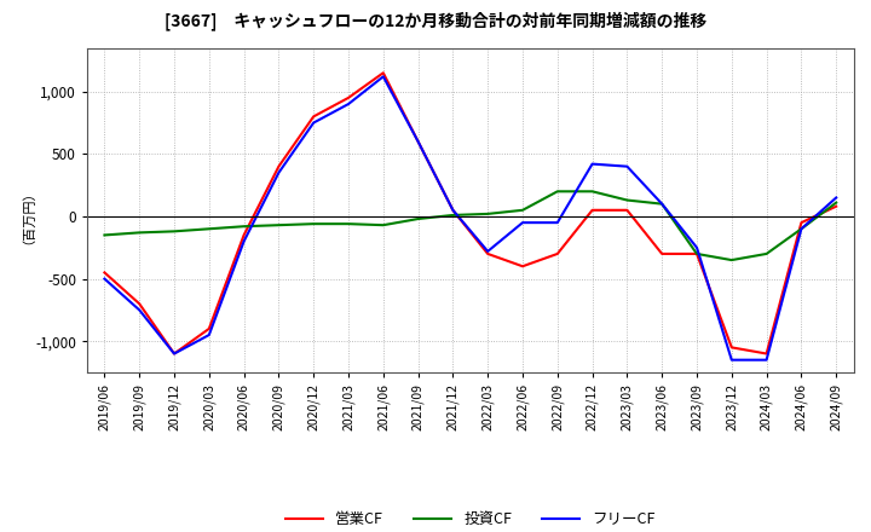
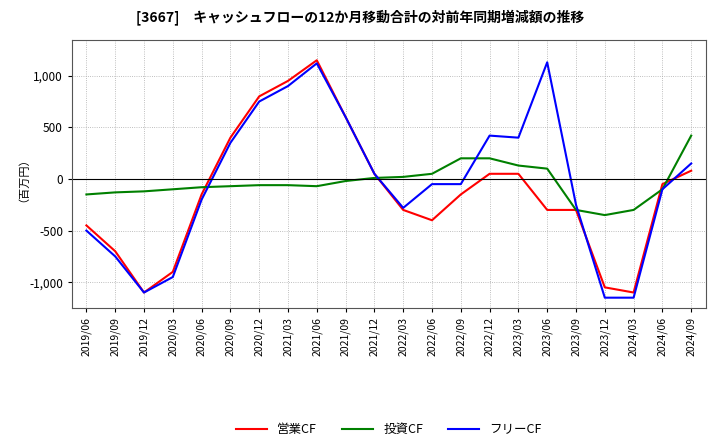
営業CF/2022/09: -300 -> -150
フリーCF/2023/06: 100 -> 1,130
投資CF/2024/09: 110 -> 420
